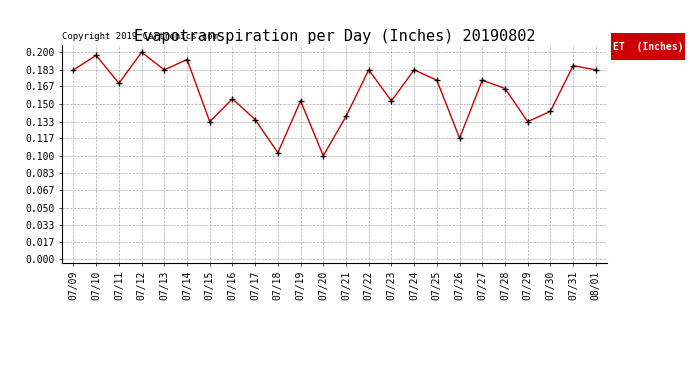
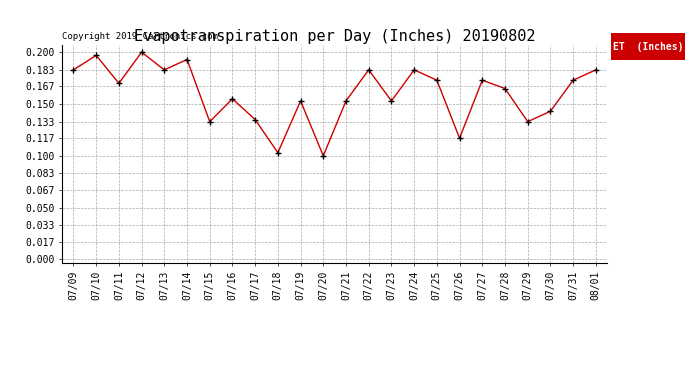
07/21: 0.138 -> 0.153
07/31: 0.187 -> 0.173
